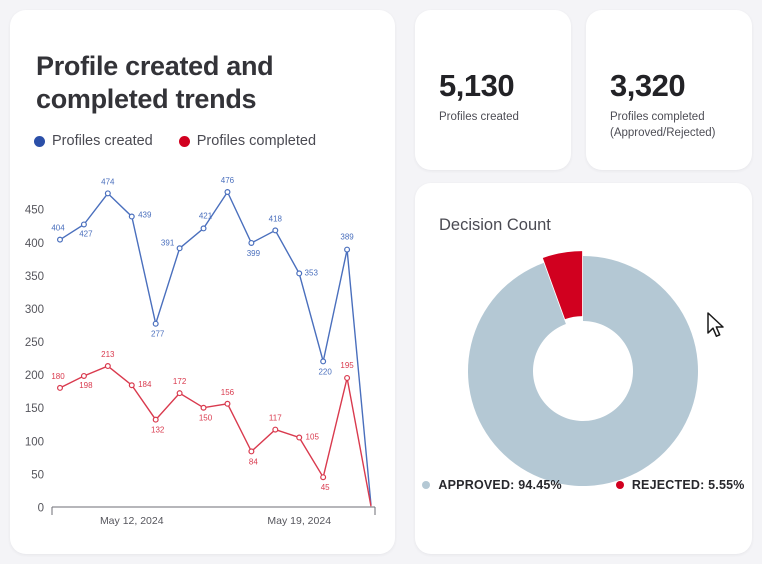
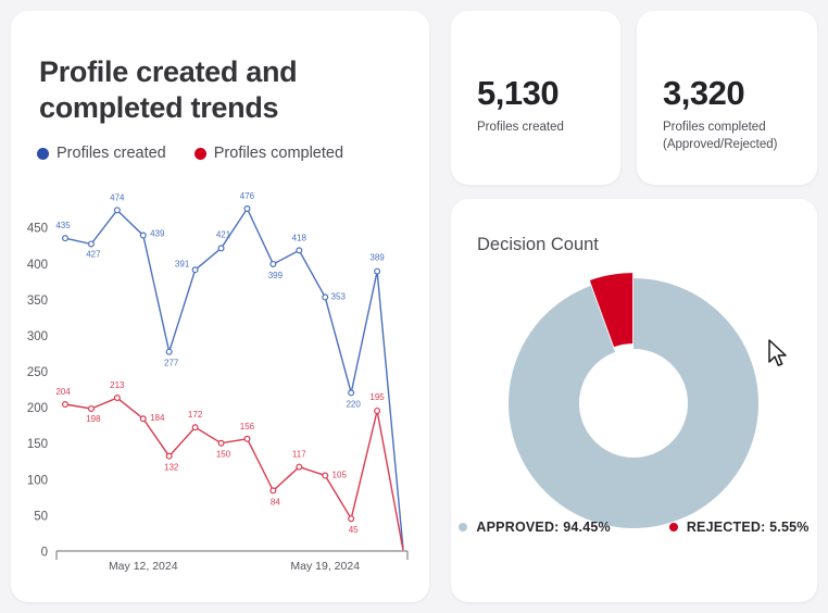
Profile created and completed trends/Profiles created/0: 404 -> 435
Profile created and completed trends/Profiles completed/0: 180 -> 204
